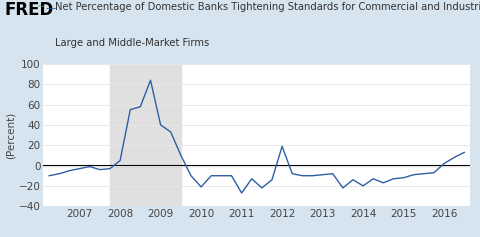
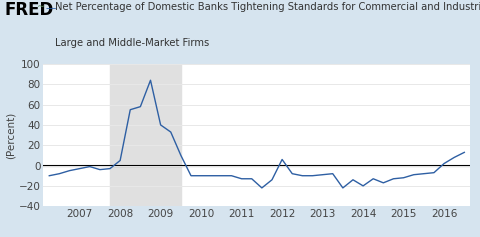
2010: -21 -> -10
2011: -27 -> -13
2012: 19 -> 6
